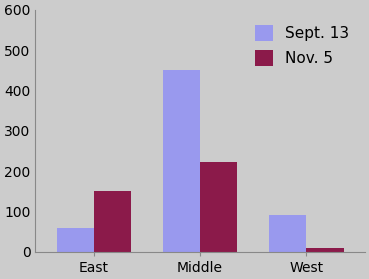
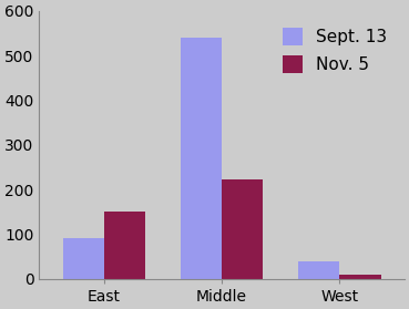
Sept. 13/East: 60 -> 90
Sept. 13/Middle: 450 -> 540
Sept. 13/West: 90 -> 40
